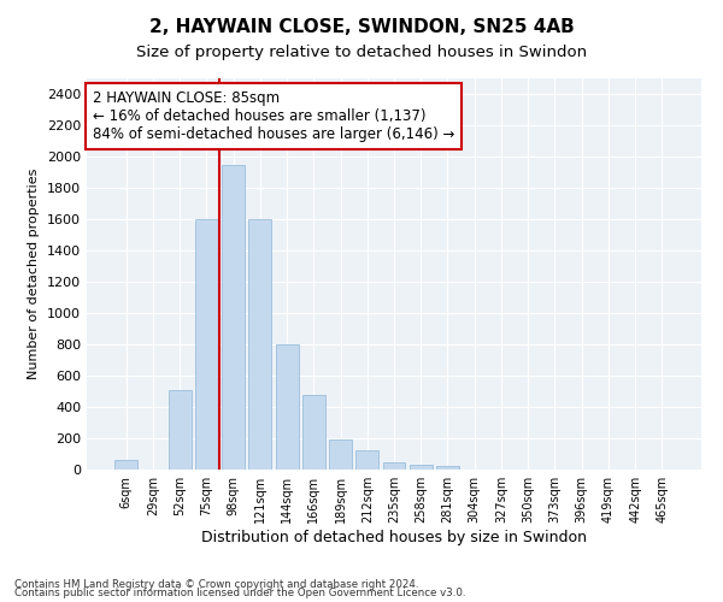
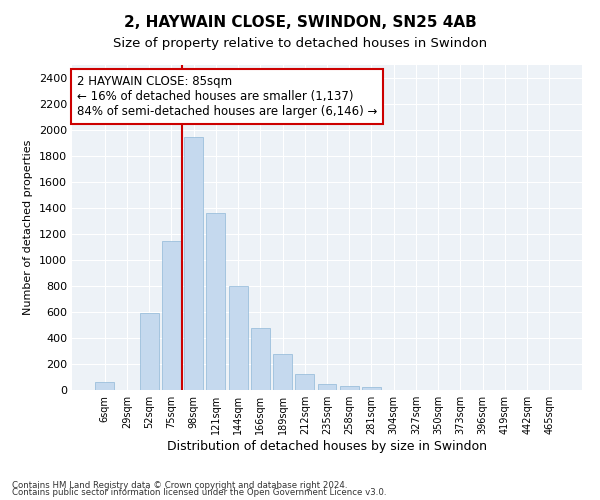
52sqm: 510 -> 590
75sqm: 1600 -> 1150
121sqm: 1600 -> 1360
189sqm: 190 -> 280
